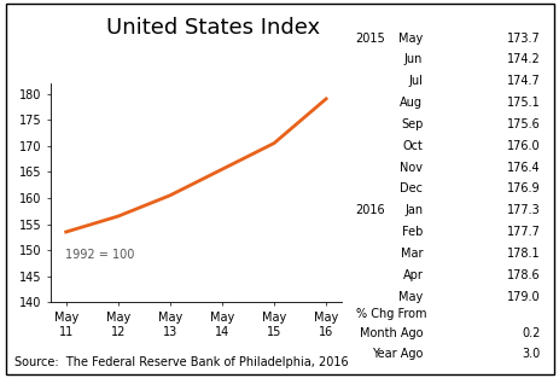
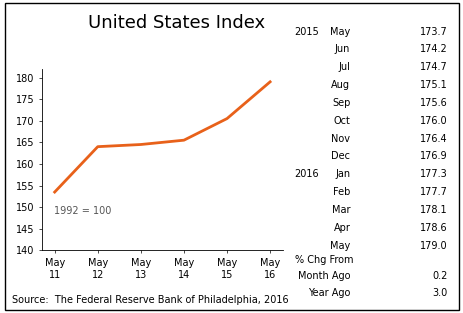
May 12: 156.5 -> 164.0
May 13: 160.5 -> 164.5
